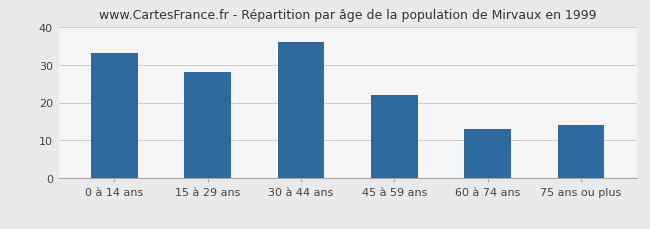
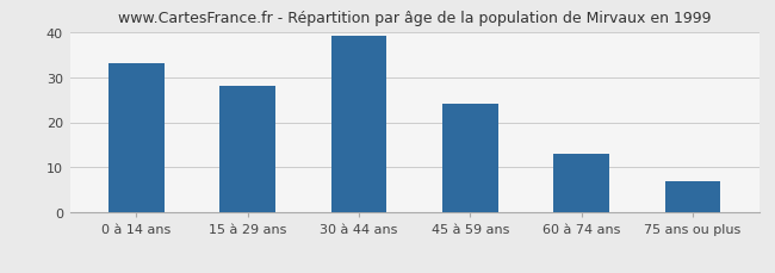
30 à 44 ans: 36 -> 39
45 à 59 ans: 22 -> 24
75 ans ou plus: 14 -> 7
